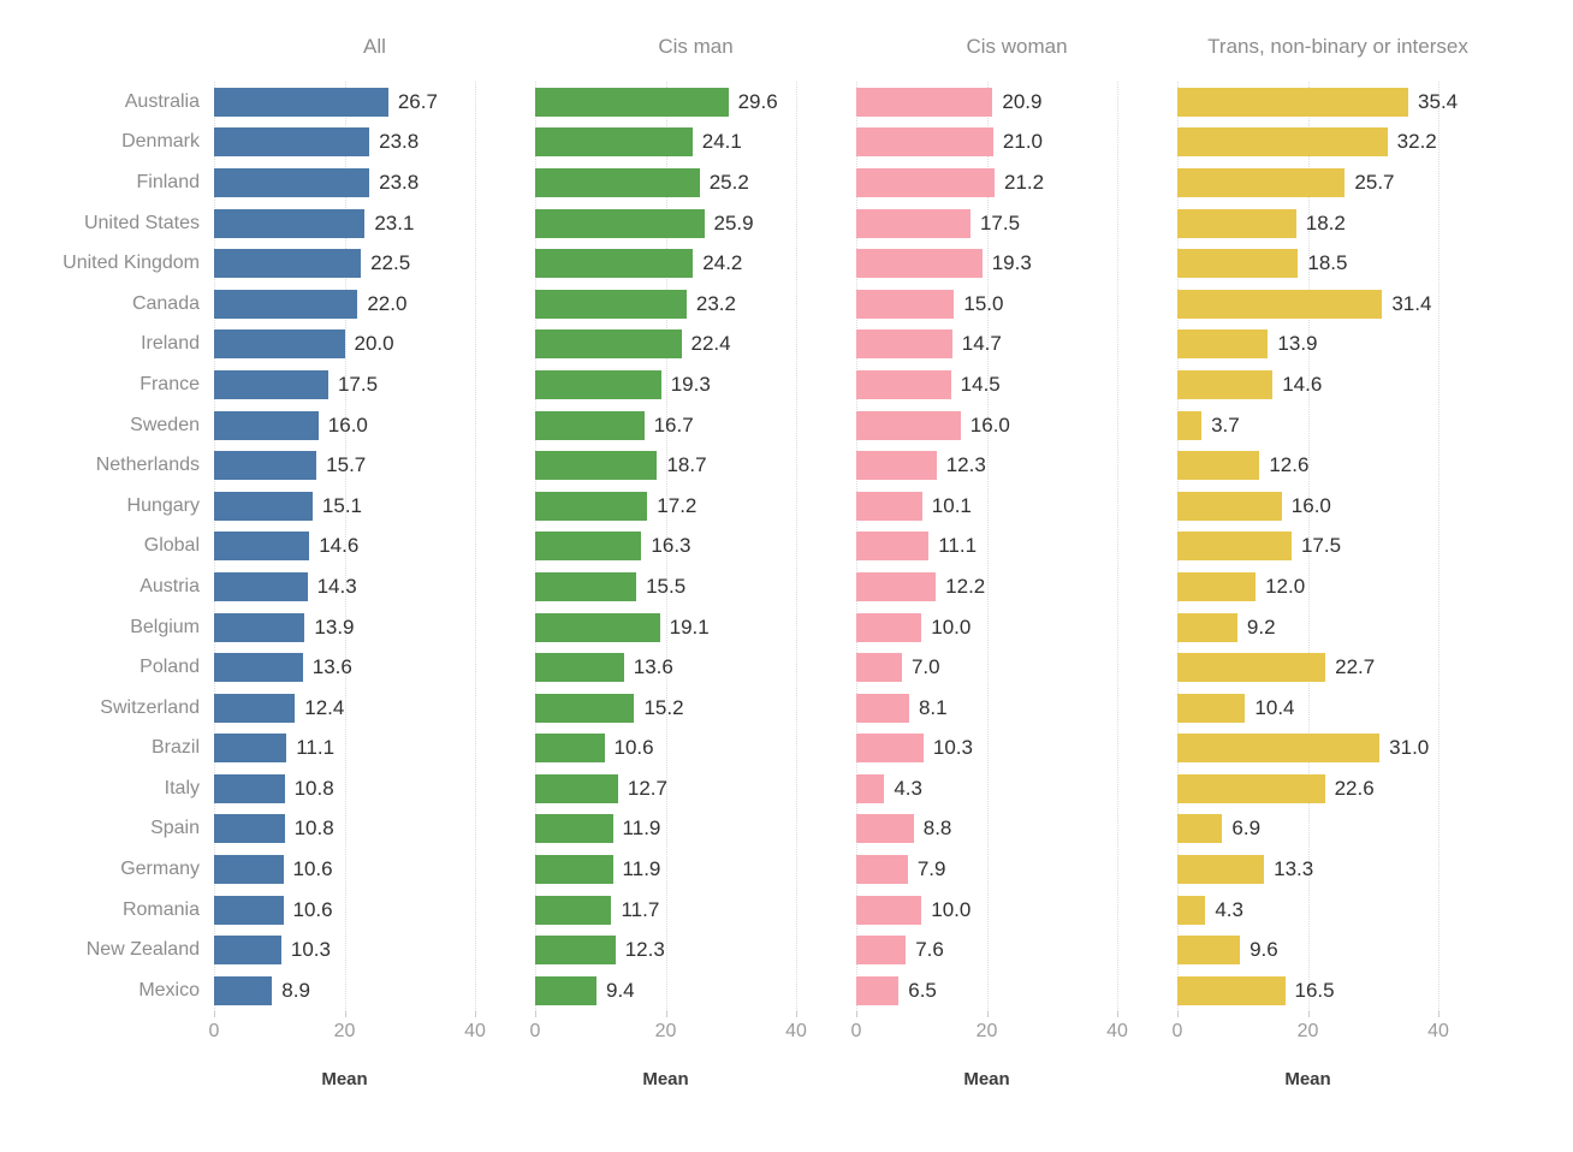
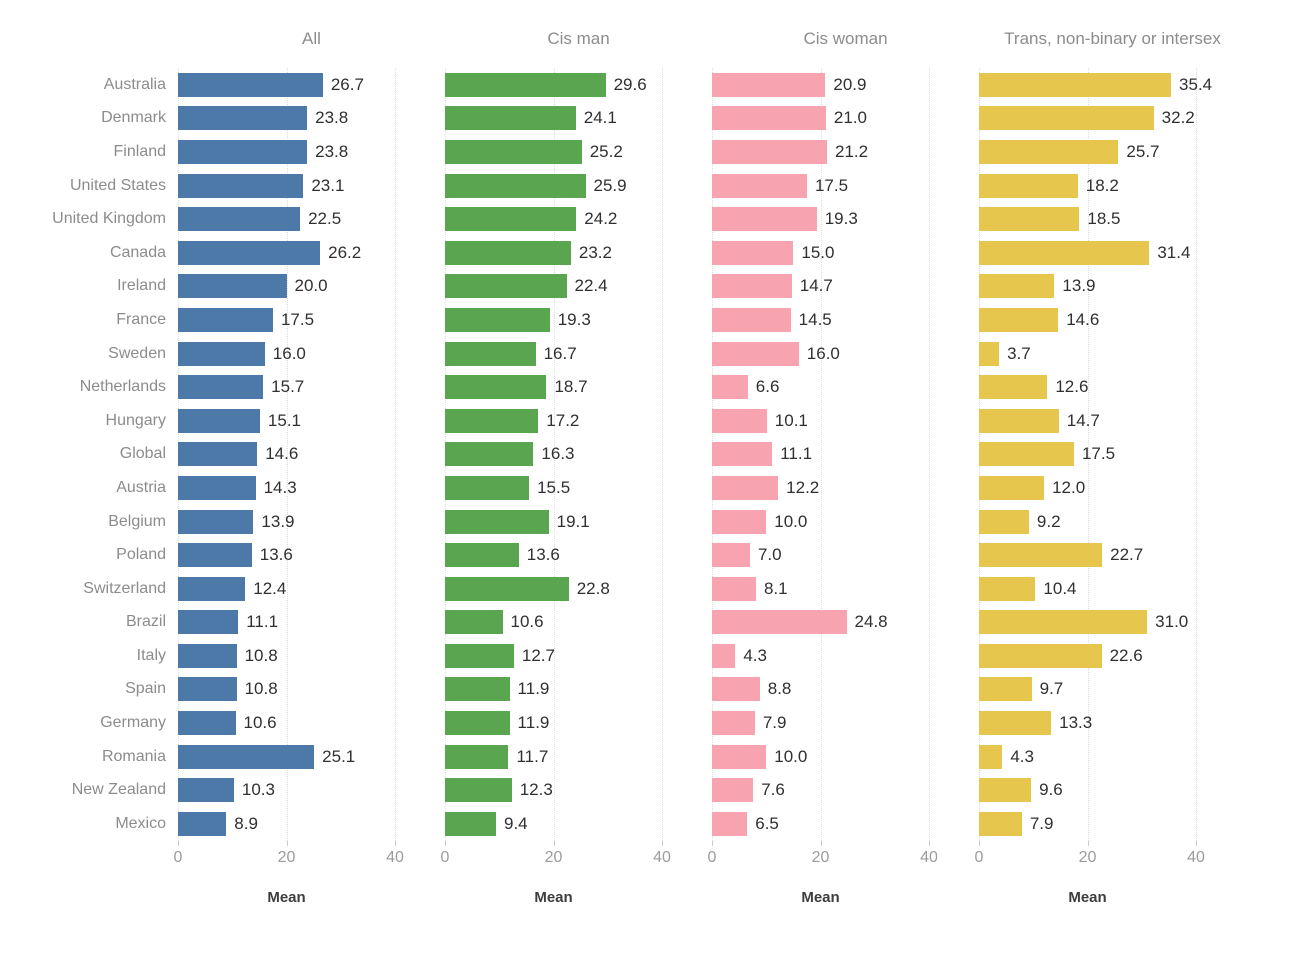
All/Canada: 22.0 -> 26.2
Cis woman/Netherlands: 12.3 -> 6.6
Trans, non-binary or intersex/Hungary: 16.0 -> 14.7
Cis man/Switzerland: 15.2 -> 22.8
Cis woman/Brazil: 10.3 -> 24.8
Trans, non-binary or intersex/Spain: 6.9 -> 9.7
All/Romania: 10.6 -> 25.1
Trans, non-binary or intersex/Mexico: 16.5 -> 7.9
